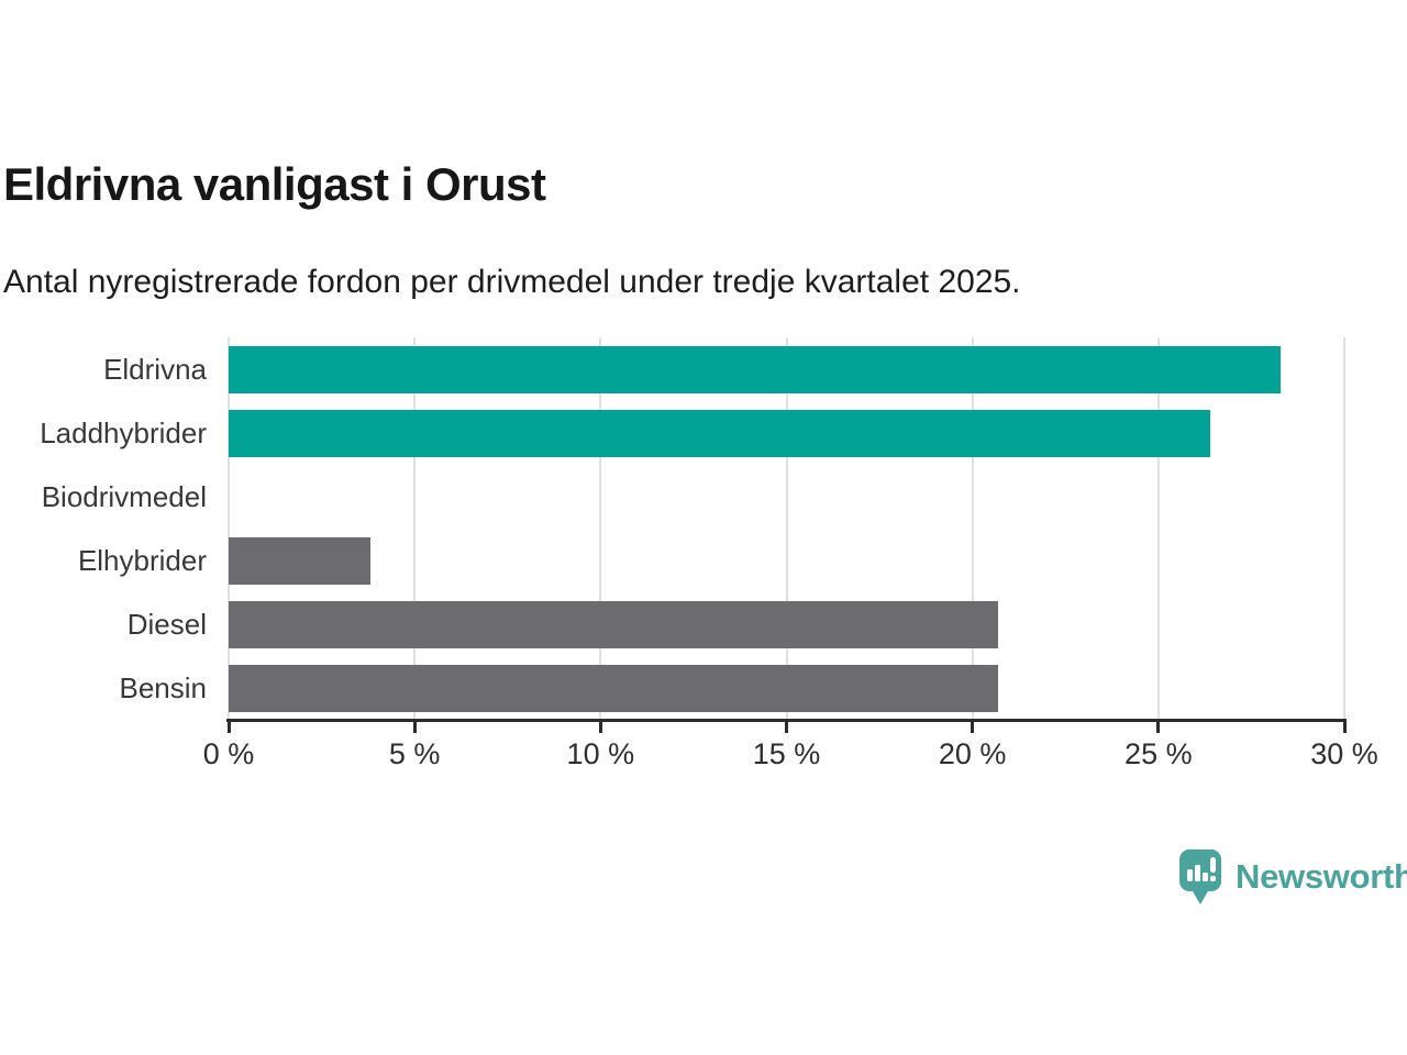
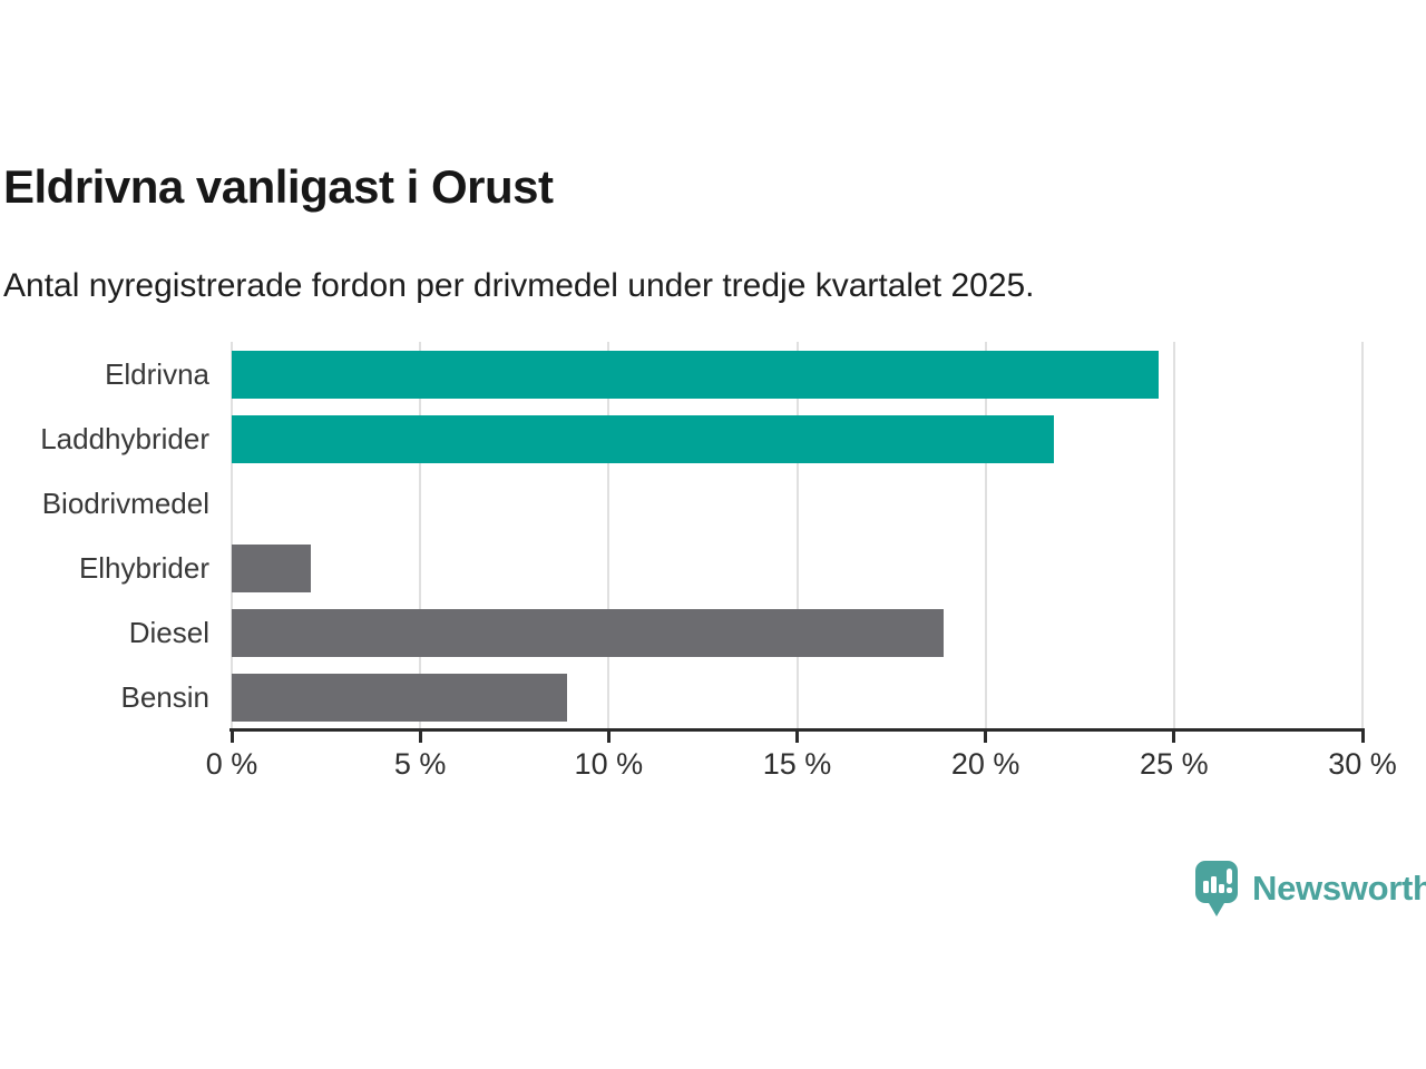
Eldrivna: 28.3% -> 24.6%
Laddhybrider: 26.4% -> 21.8%
Elhybrider: 3.8% -> 2.1%
Diesel: 20.7% -> 18.9%
Bensin: 20.7% -> 8.9%
